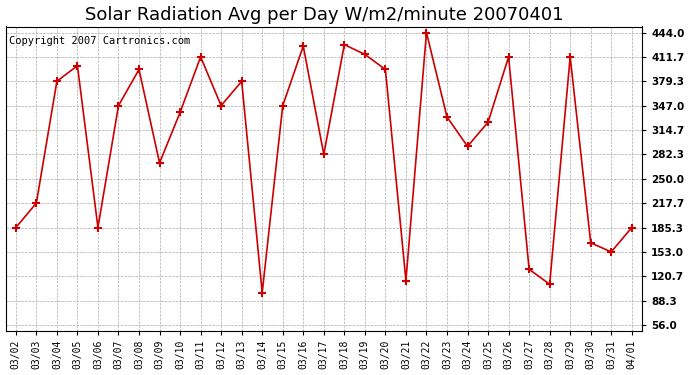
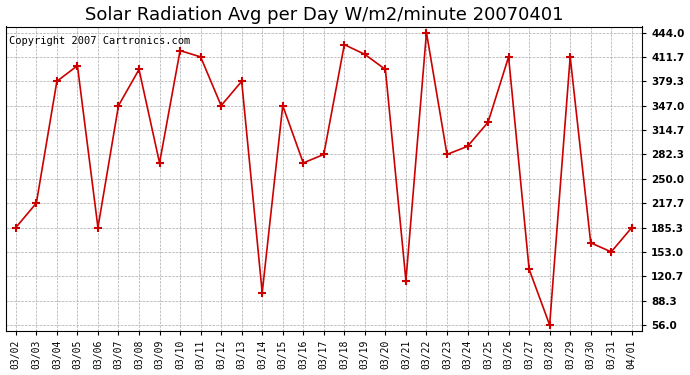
03/10: 338 -> 420
03/16: 426 -> 271
03/23: 332 -> 282
03/28: 110 -> 56
